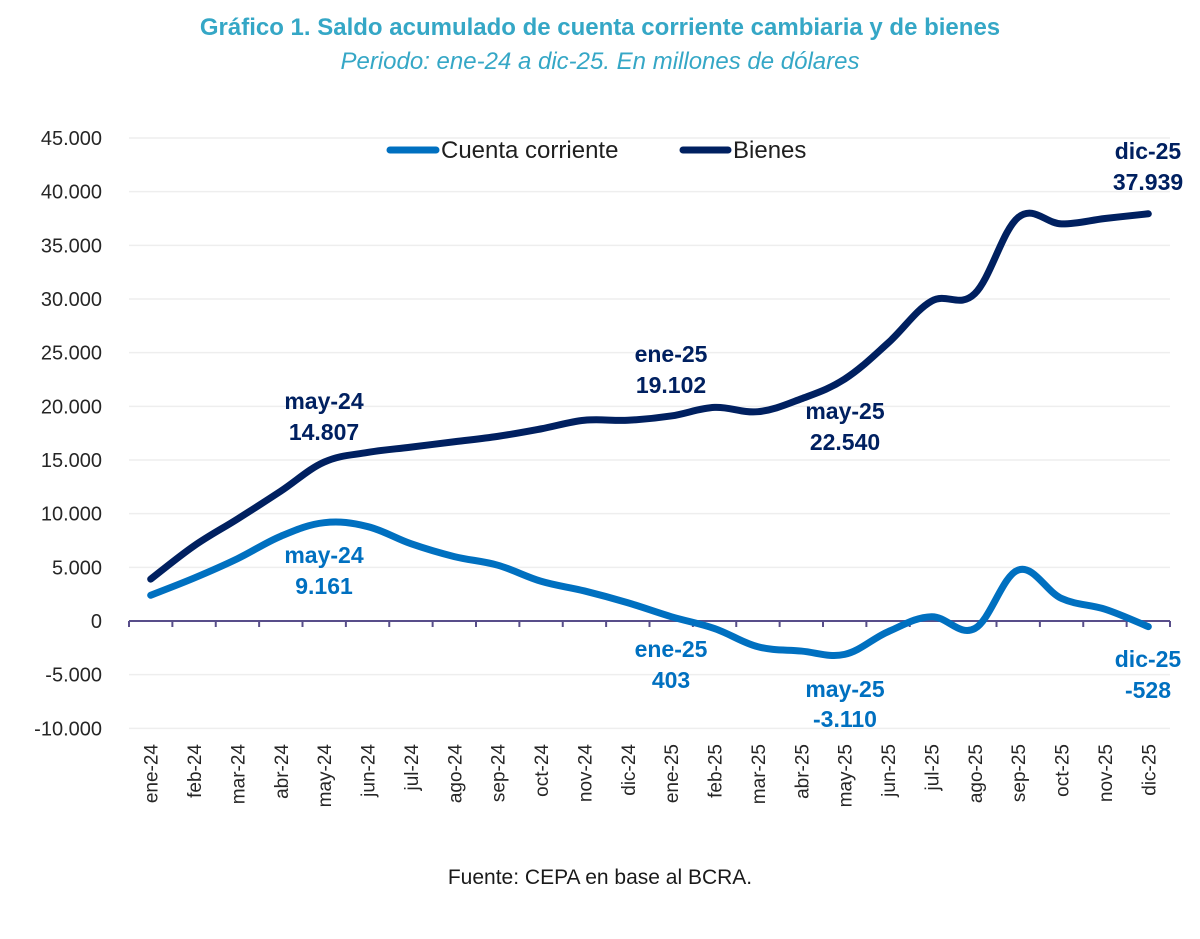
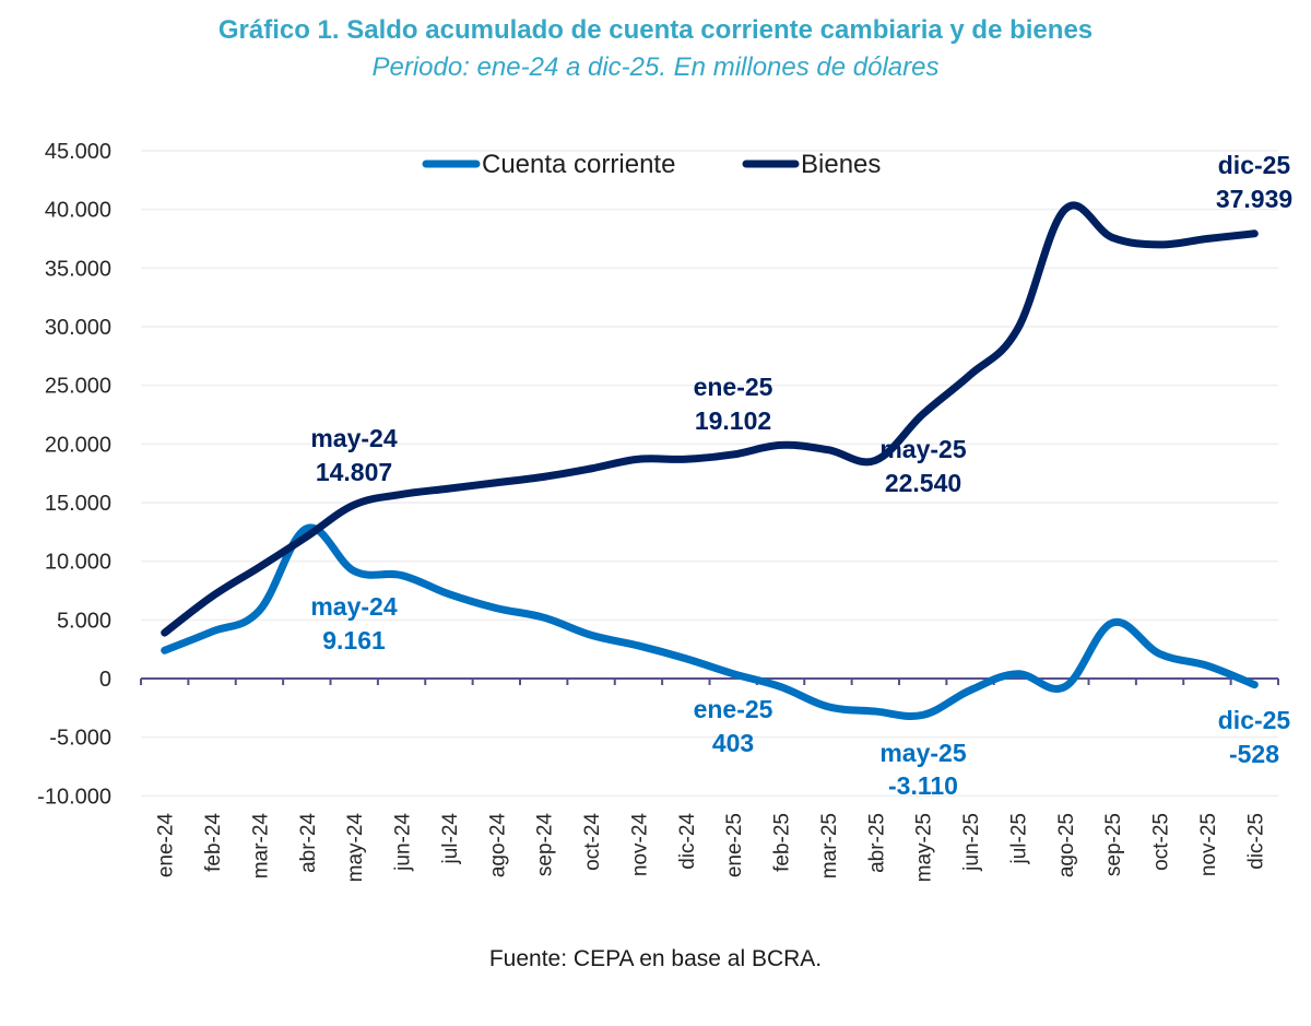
Cuenta corriente/abr-24: 7900 -> 12800
Bienes/abr-25: 20700 -> 18600
Bienes/ago-25: 30500 -> 40000
